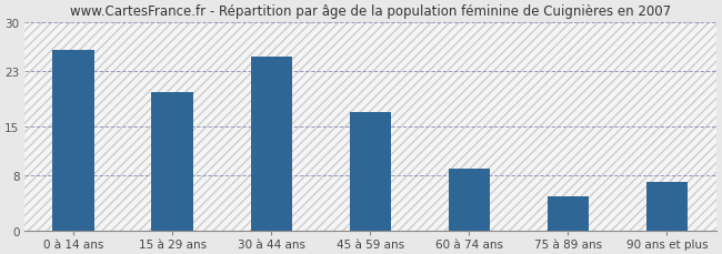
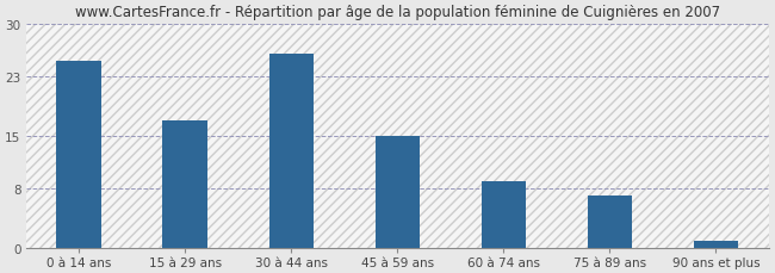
0 à 14 ans: 26 -> 25
15 à 29 ans: 20 -> 17
30 à 44 ans: 25 -> 26
45 à 59 ans: 17 -> 15
75 à 89 ans: 5 -> 7
90 ans et plus: 7 -> 1
